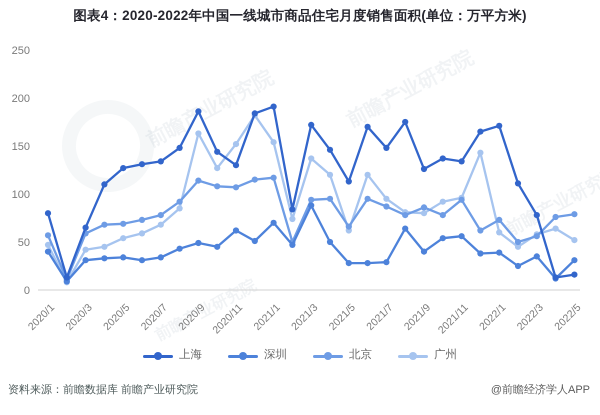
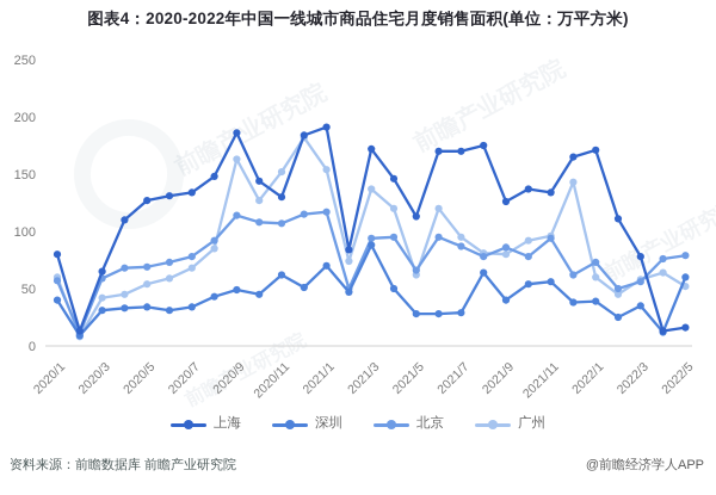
广州/2020/1: 50 -> 60
上海/2021/7: 150 -> 170
深圳/2022/5: 30 -> 60
